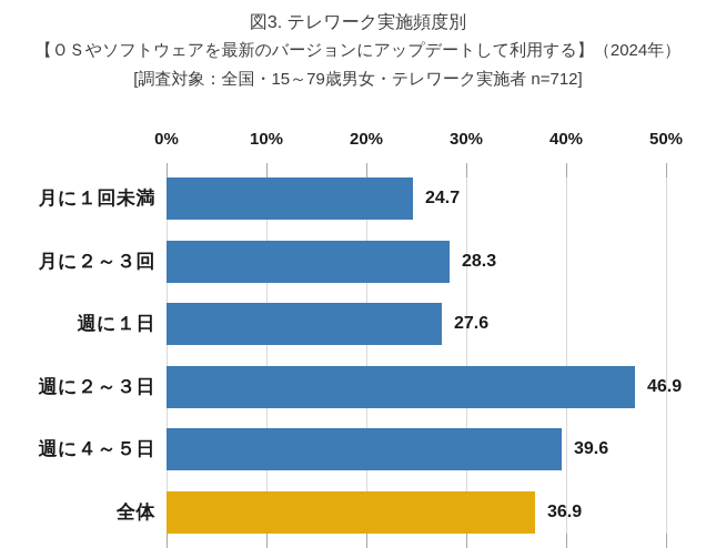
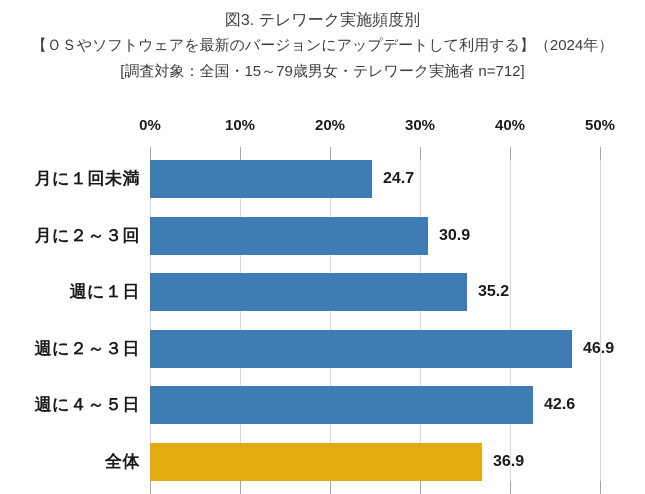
月に２～３回: 28.3 -> 30.9
週に１日: 27.6 -> 35.2
週に４～５日: 39.6 -> 42.6
